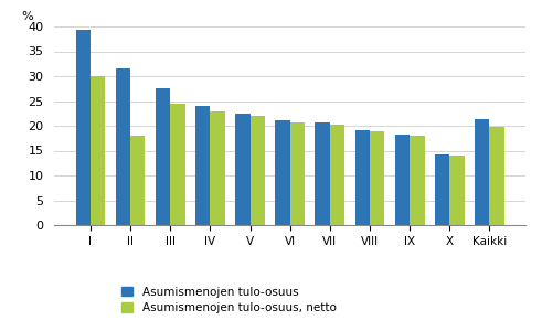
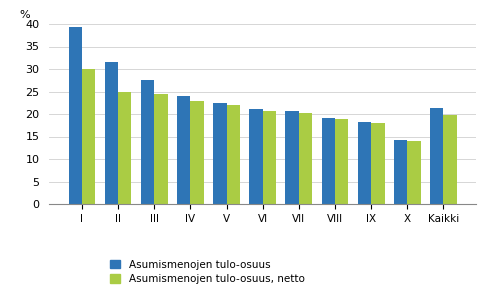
Asumismenojen tulo-osuus, netto/II: 18.0 -> 25.0
